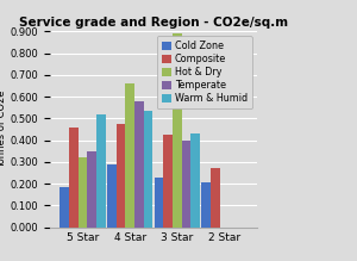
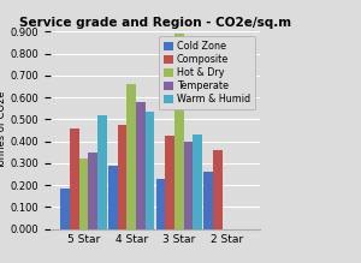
Cold Zone/2 Star: 0.20 -> 0.26
Composite/2 Star: 0.27 -> 0.36
